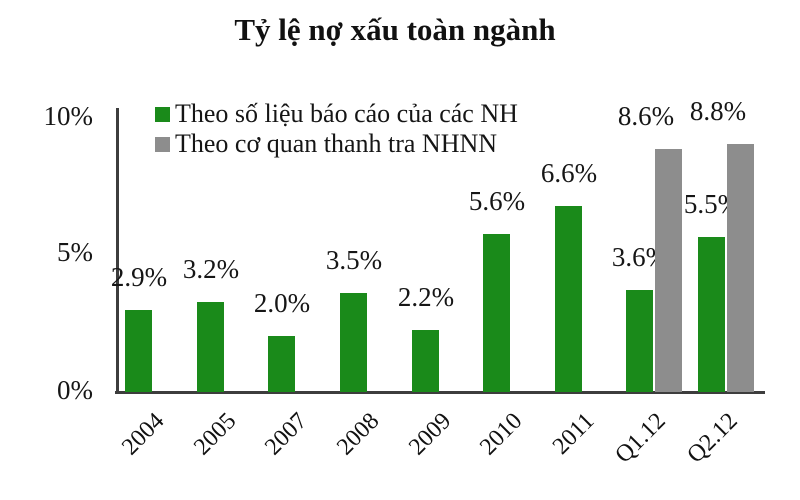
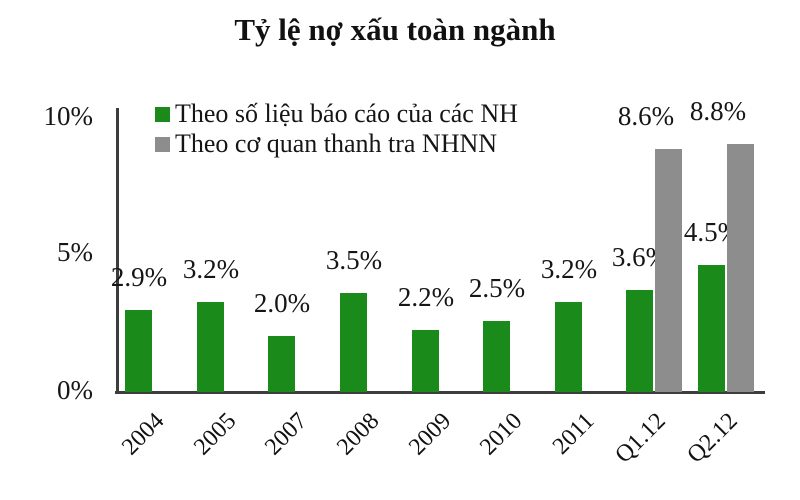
Theo số liệu báo cáo của các NH/2010: 5.6% -> 2.5%
Theo số liệu báo cáo của các NH/2011: 6.6% -> 3.2%
Theo số liệu báo cáo của các NH/Q2.12: 5.5% -> 4.5%
